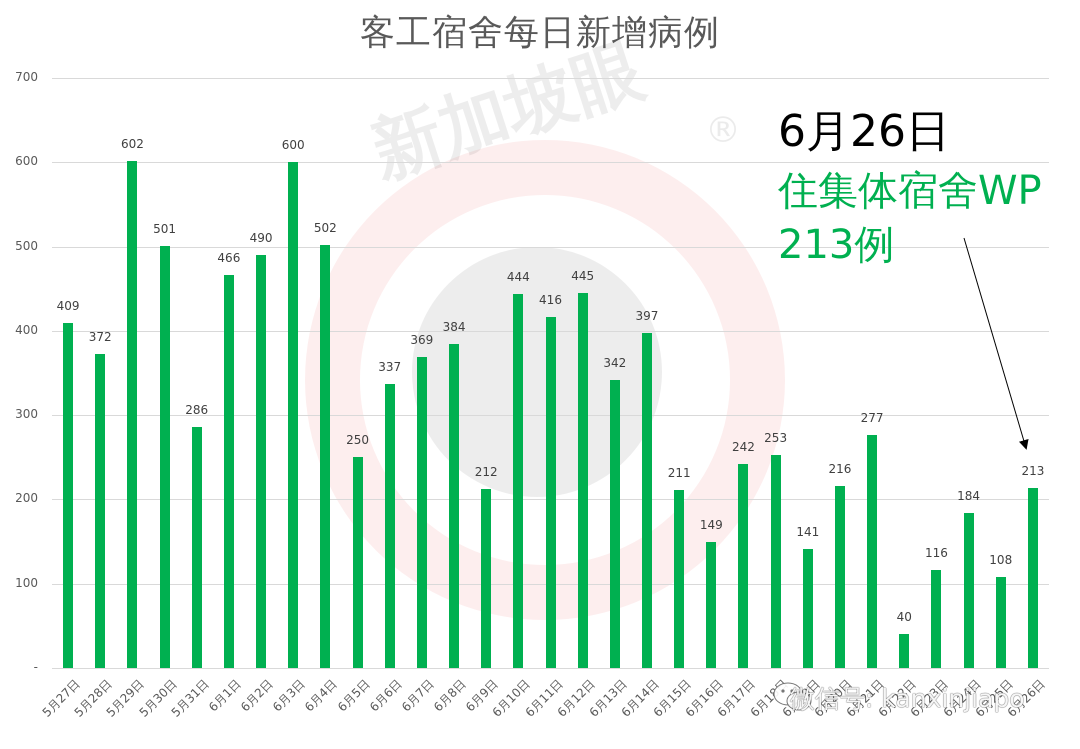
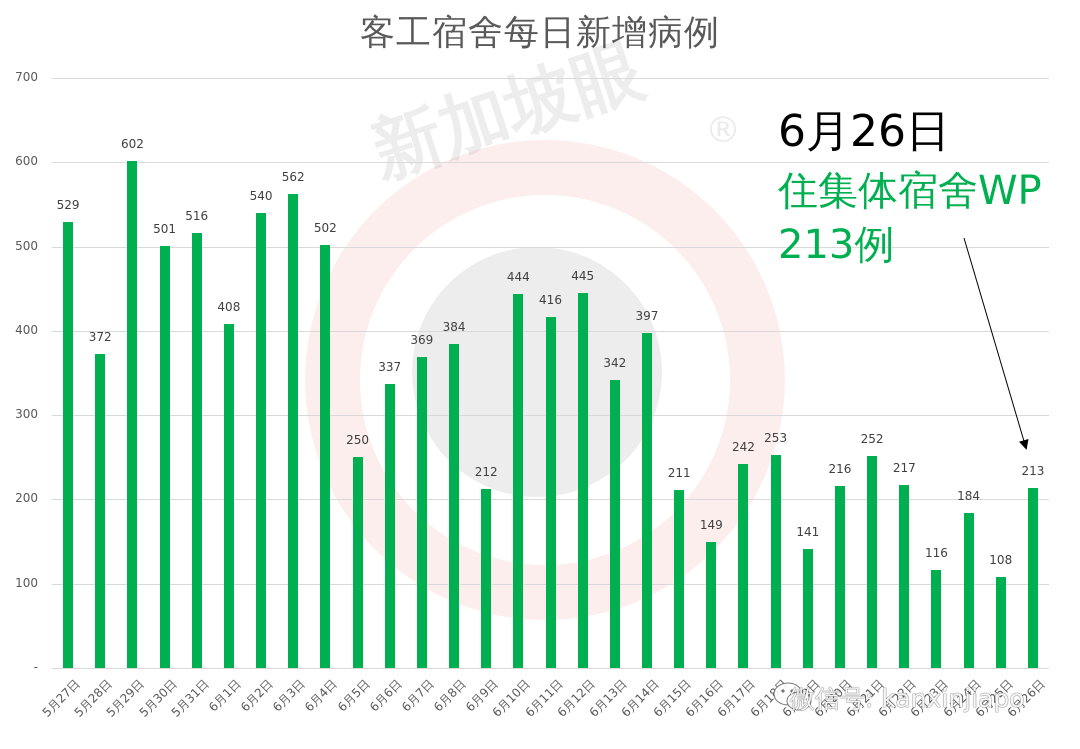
5月27日: 409 -> 529
5月31日: 286 -> 516
6月1日: 466 -> 408
6月2日: 490 -> 540
6月3日: 600 -> 562
6月21日: 277 -> 252
6月22日: 40 -> 217
